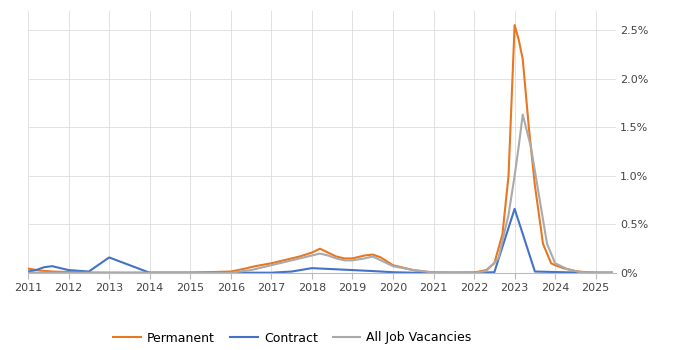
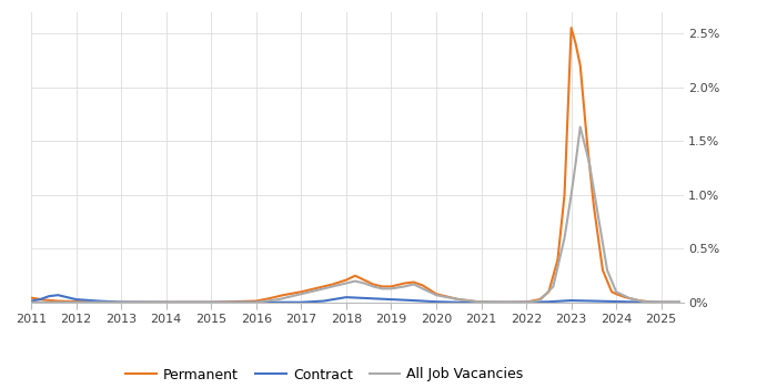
Contract/2013: 0.16% -> 0.01%
Contract/2023: 0.66% -> 0.02%
